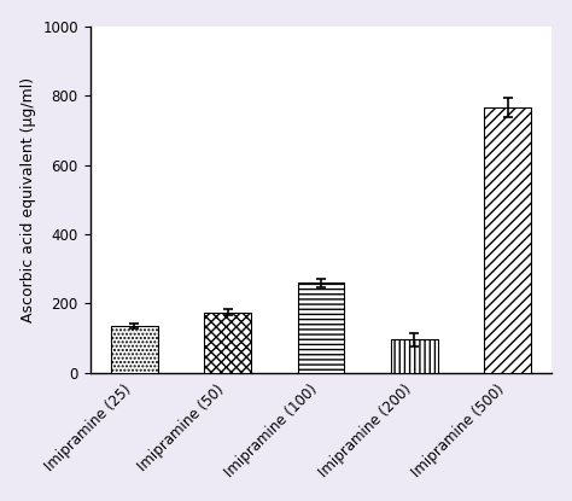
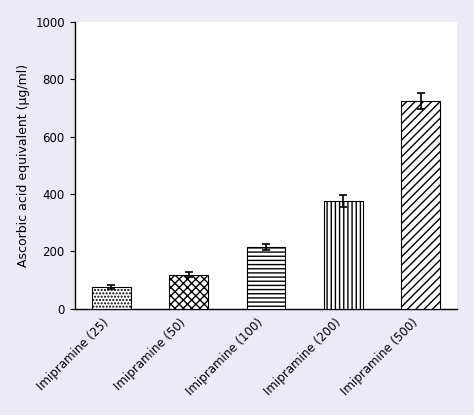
Imipramine (25): 135 -> 75
Imipramine (50): 175 -> 118
Imipramine (100): 260 -> 215
Imipramine (200): 95 -> 375
Imipramine (500): 765 -> 725
